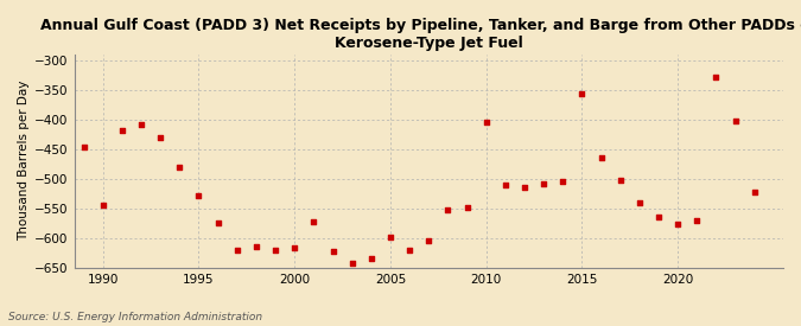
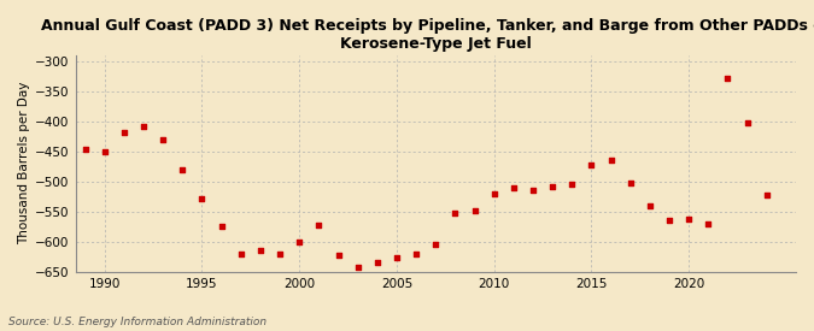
1990: -544 -> -450
2000: -616 -> -600
2005: -598 -> -627
2010: -404 -> -520
2015: -356 -> -472
2020: -576 -> -563
